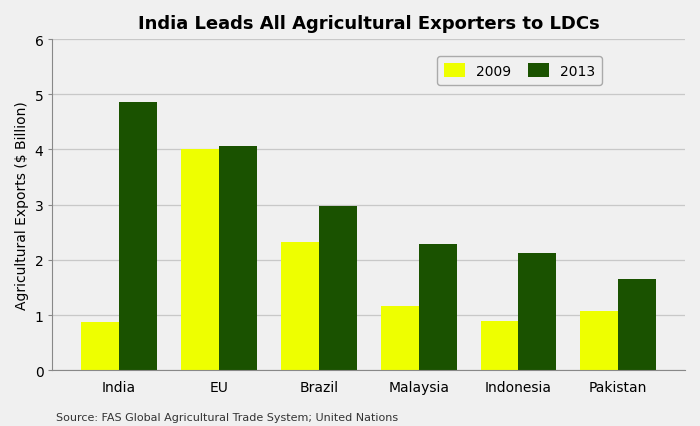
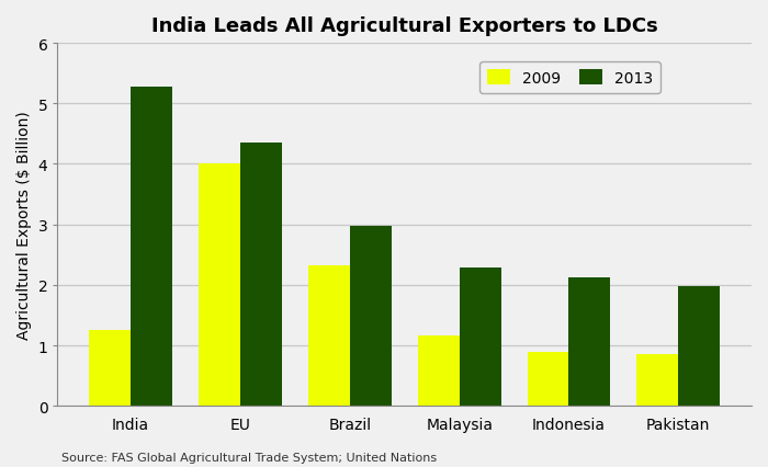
2009/India: 0.88 -> 1.25
2013/India: 4.86 -> 5.27
2013/EU: 4.06 -> 4.35
2009/Pakistan: 1.08 -> 0.85
2013/Pakistan: 1.66 -> 1.97
